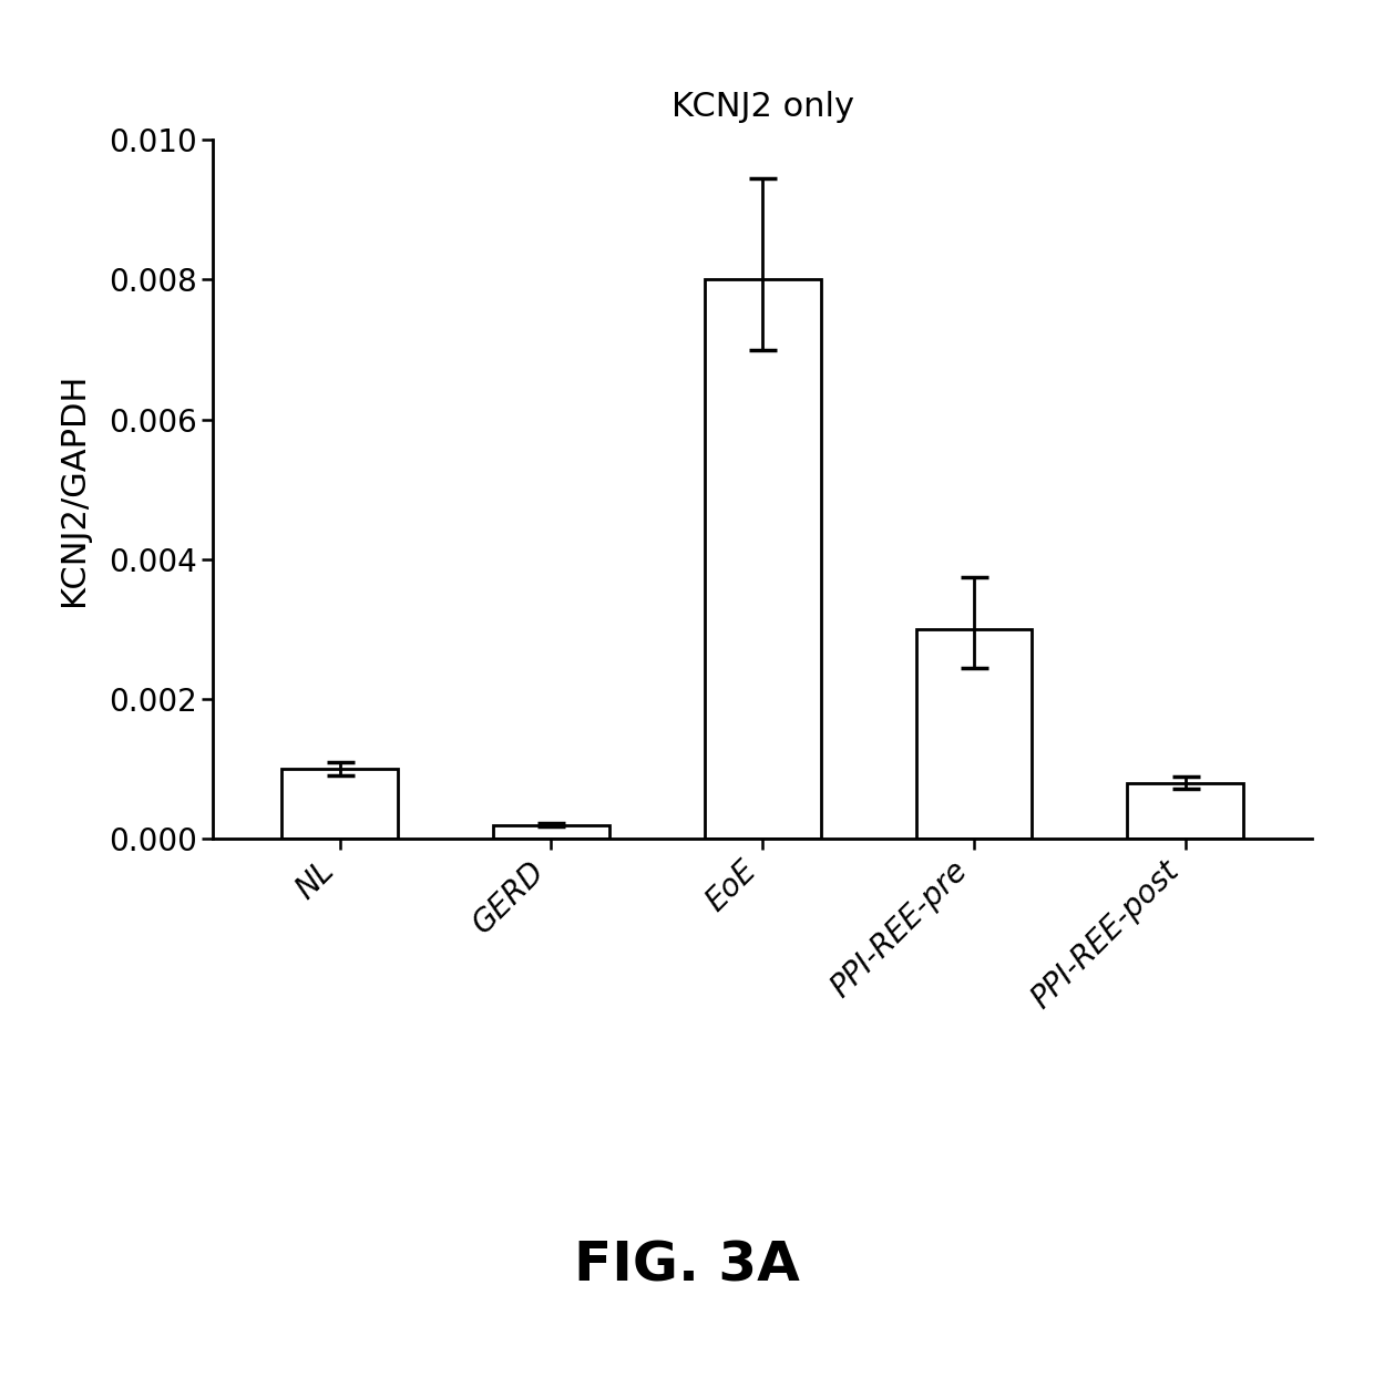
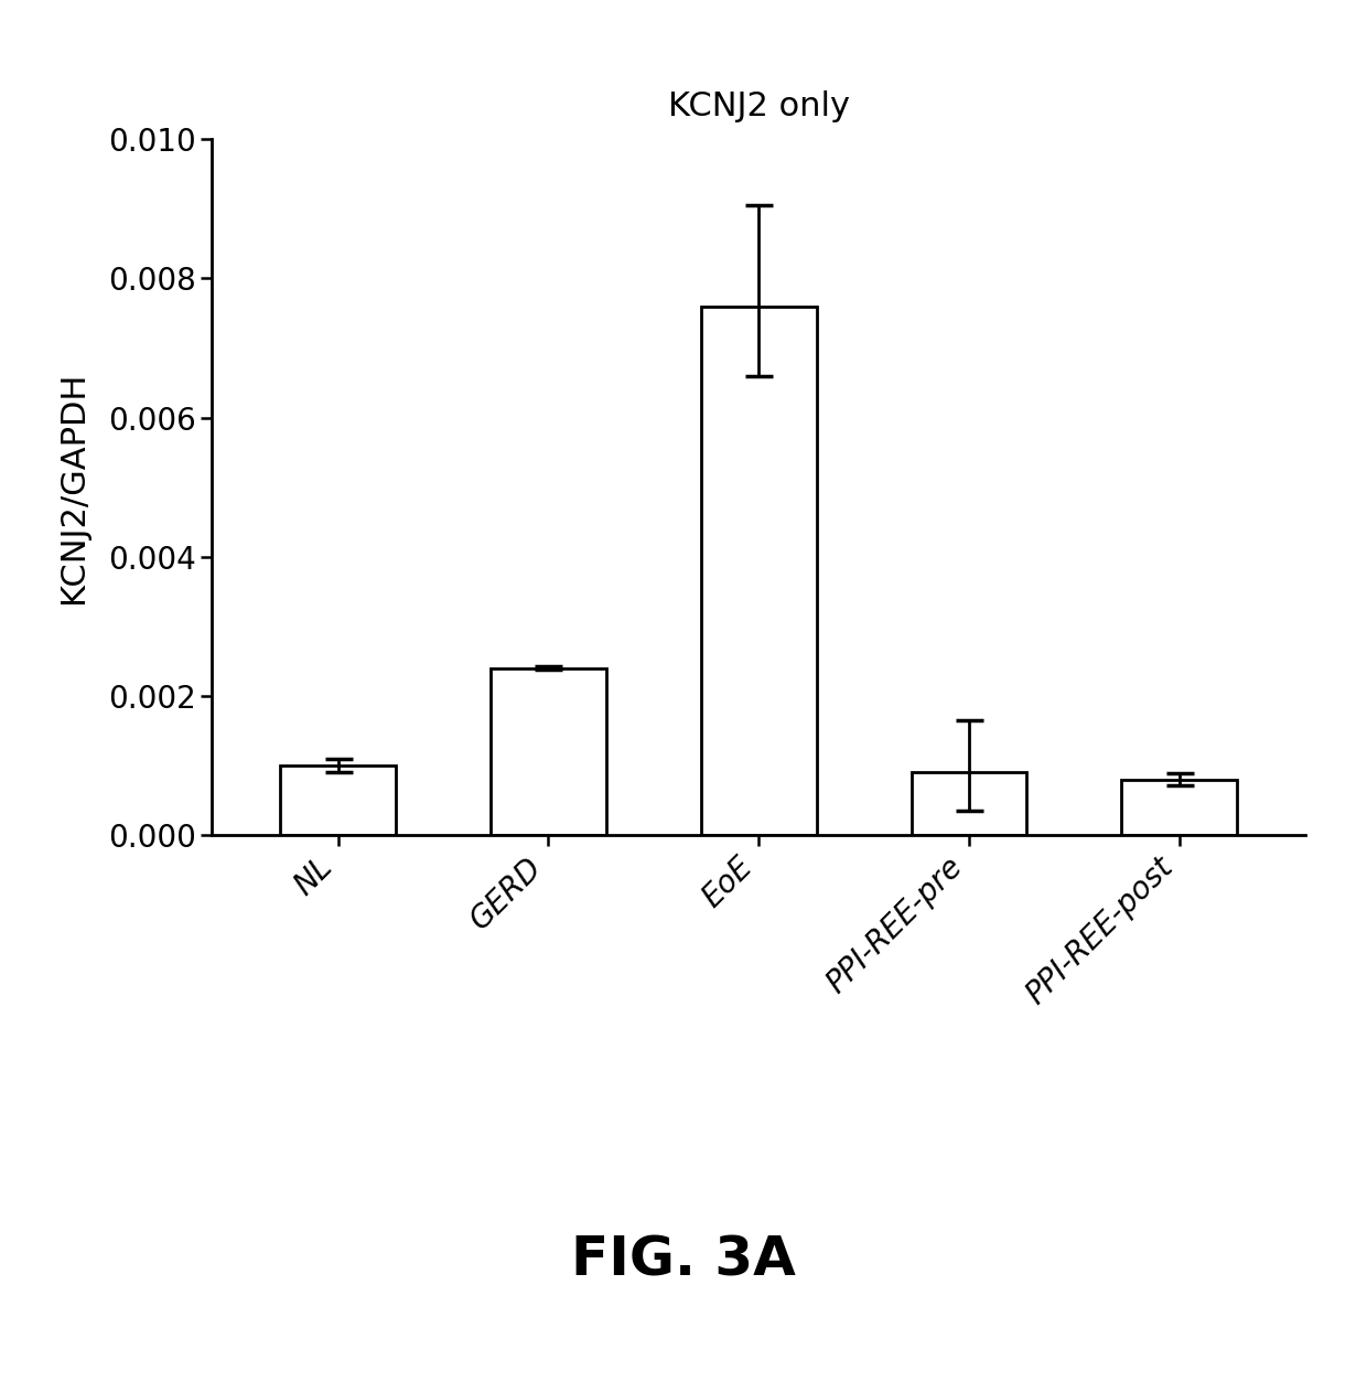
GERD: 0.0002 -> 0.0024
EoE: 0.0080 -> 0.0076
PPI-REE-pre: 0.0030 -> 0.0009
